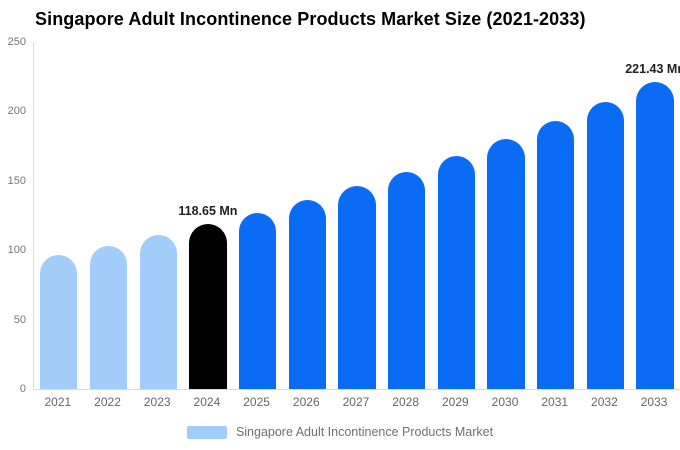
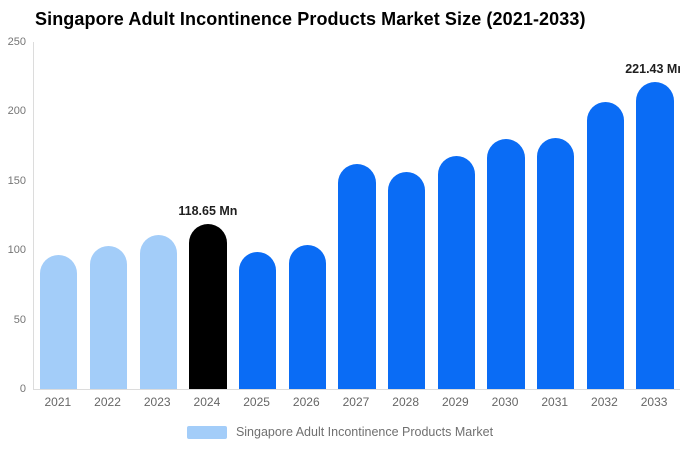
2025: 127 -> 99
2026: 136 -> 104
2027: 146 -> 162
2031: 193 -> 181
